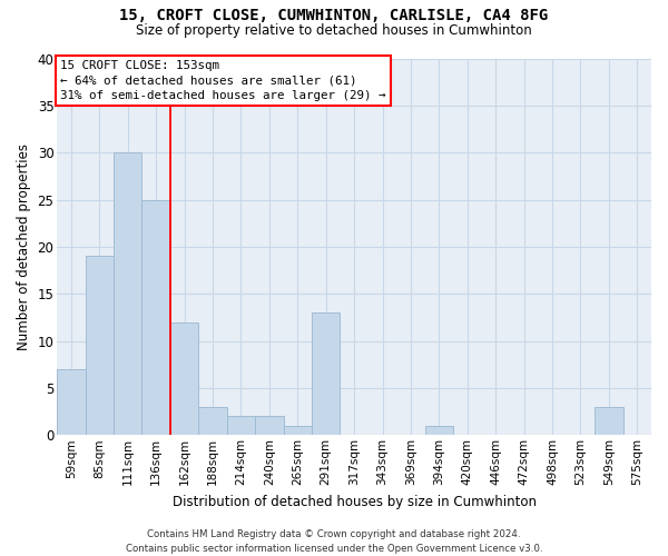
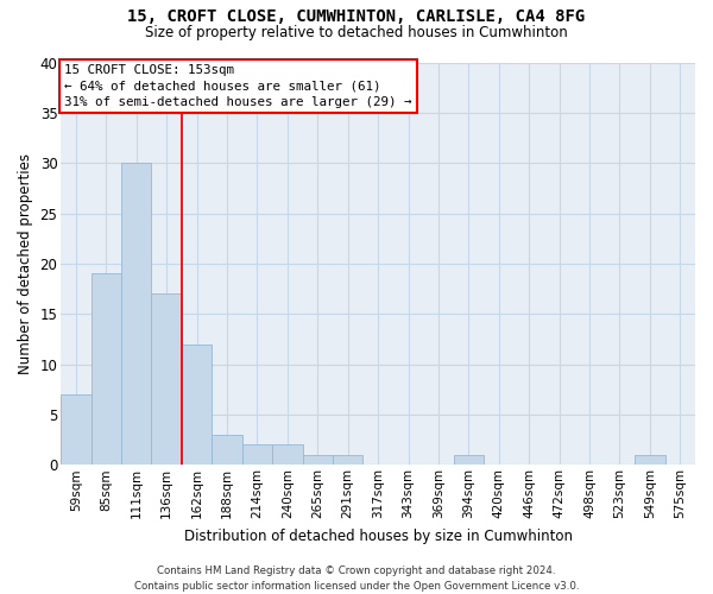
136sqm: 25 -> 17
291sqm: 13 -> 1
549sqm: 3 -> 1
